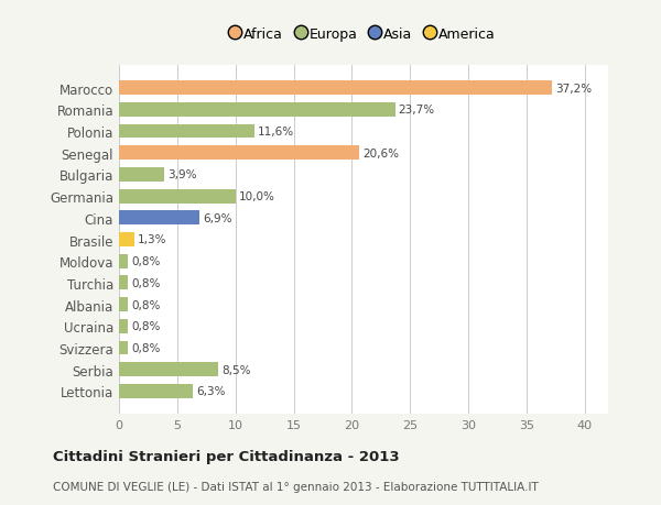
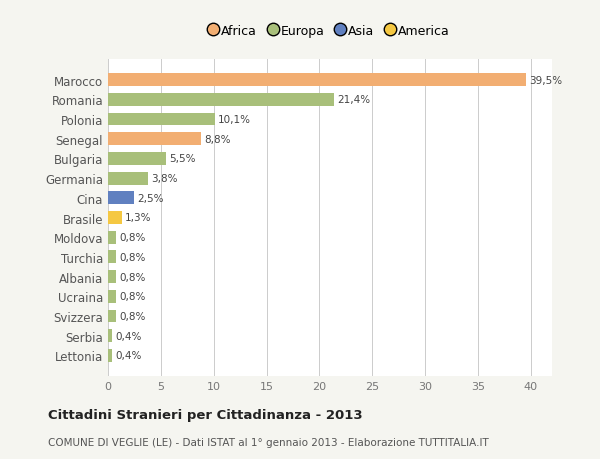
Marocco: 37,2% -> 39,5%
Romania: 23,7% -> 21,4%
Polonia: 11,6% -> 10,1%
Senegal: 20,6% -> 8,8%
Bulgaria: 3,9% -> 5,5%
Germania: 10,0% -> 3,8%
Cina: 6,9% -> 2,5%
Serbia: 8,5% -> 0,4%
Lettonia: 6,3% -> 0,4%
